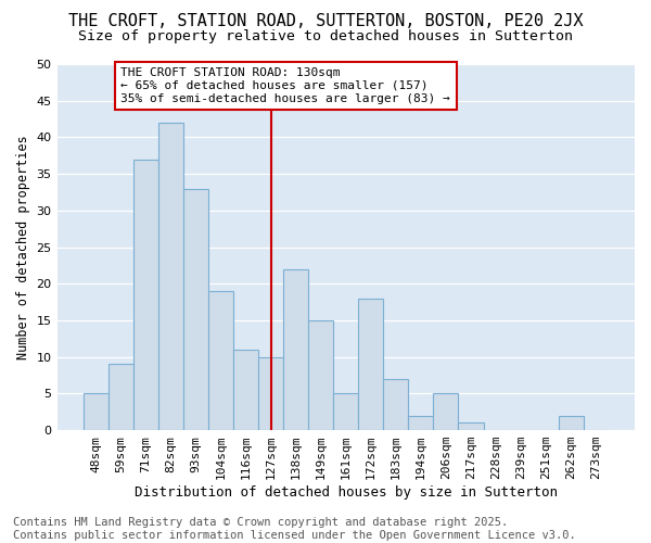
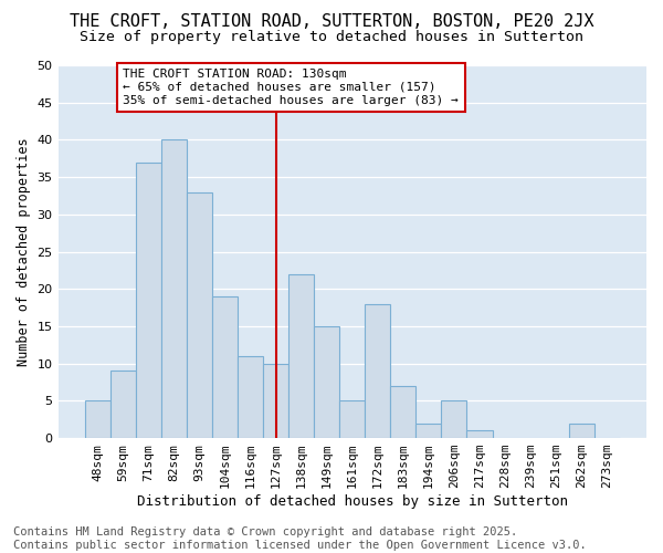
82sqm: 42 -> 40
